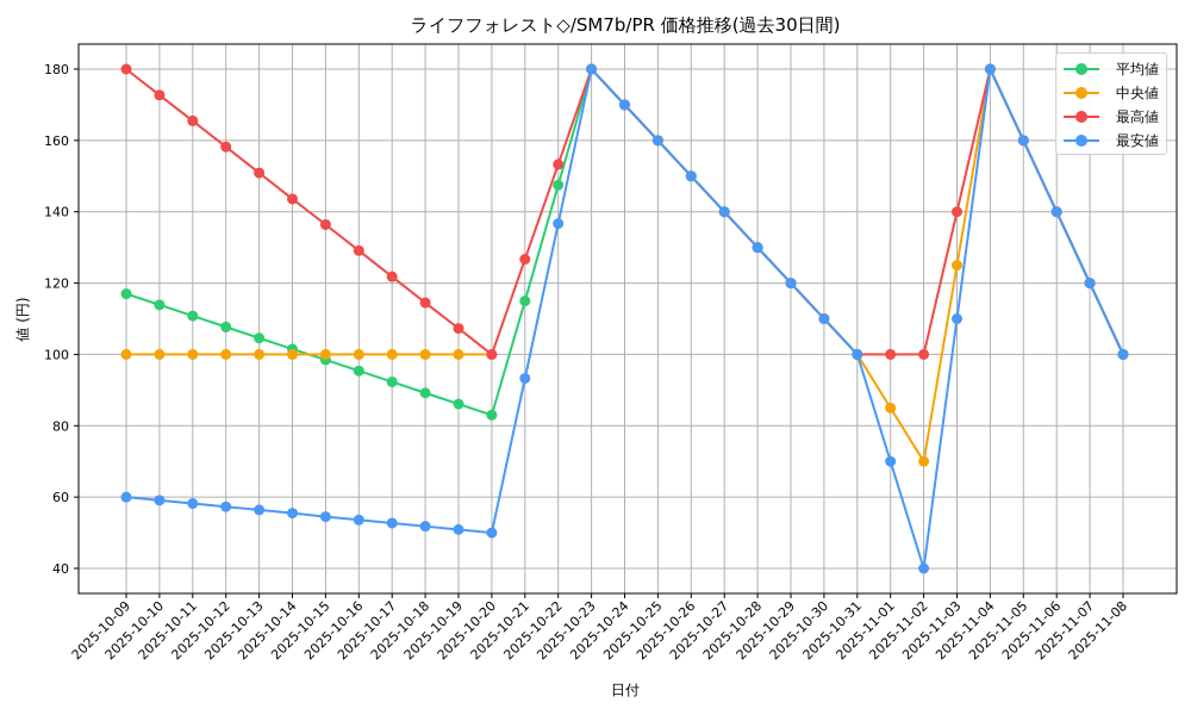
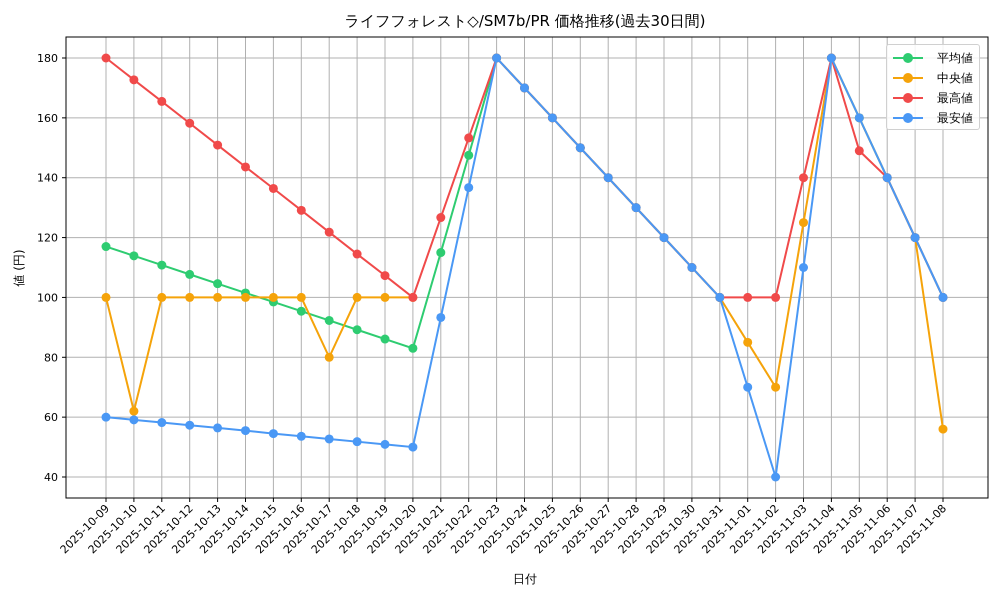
中央値/2025-10-10: 100 -> 62
中央値/2025-10-17: 100 -> 80
最高値/2025-11-05: 160 -> 149
中央値/2025-11-08: 100 -> 56
